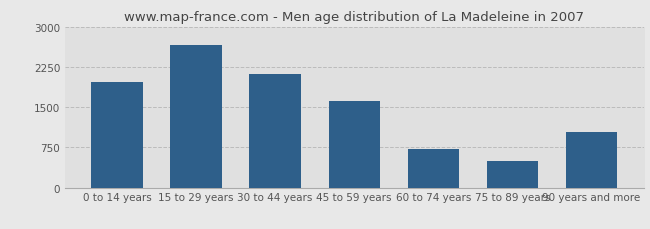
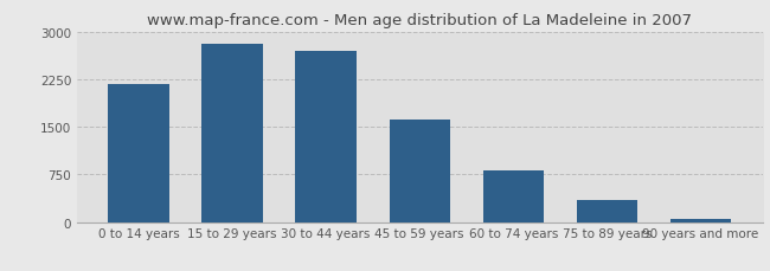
0 to 14 years: 1960 -> 2180
15 to 29 years: 2660 -> 2800
30 to 44 years: 2120 -> 2690
60 to 74 years: 720 -> 820
75 to 89 years: 500 -> 340
90 years and more: 1040 -> 60
